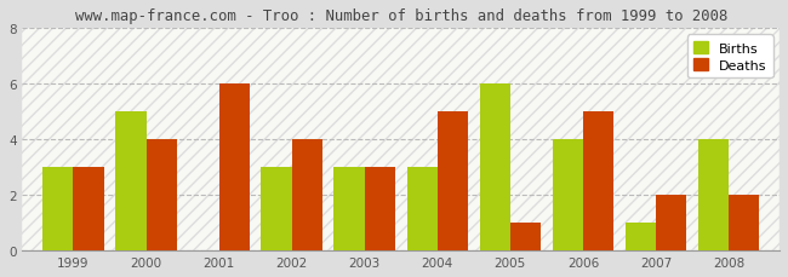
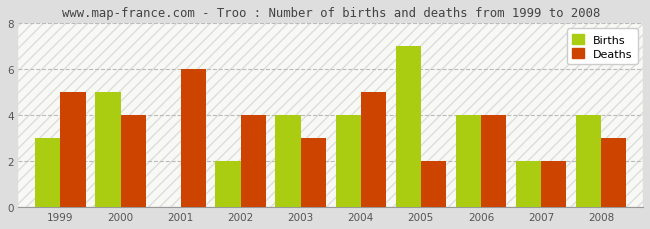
Deaths/1999: 3 -> 5
Births/2002: 3 -> 2
Births/2003: 3 -> 4
Births/2004: 3 -> 4
Births/2005: 6 -> 7
Deaths/2005: 1 -> 2
Deaths/2006: 5 -> 4
Births/2007: 1 -> 2
Deaths/2008: 2 -> 3
